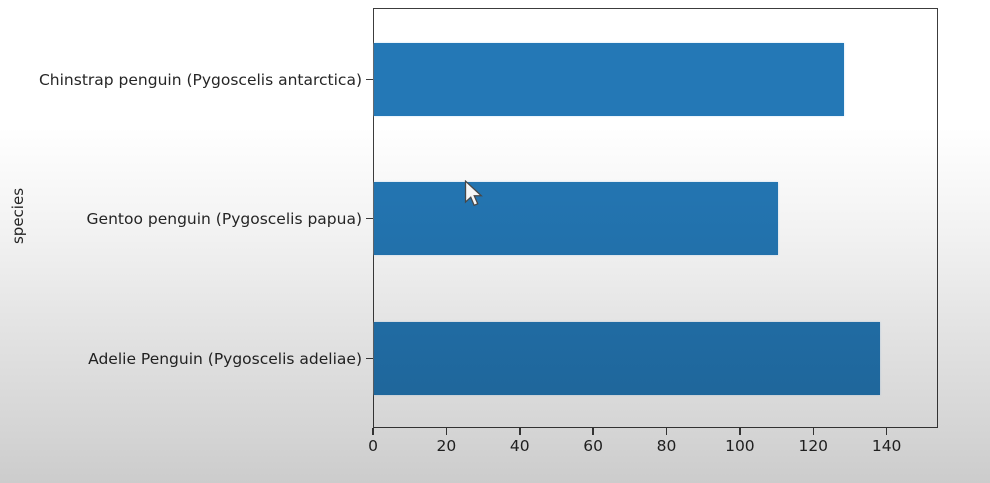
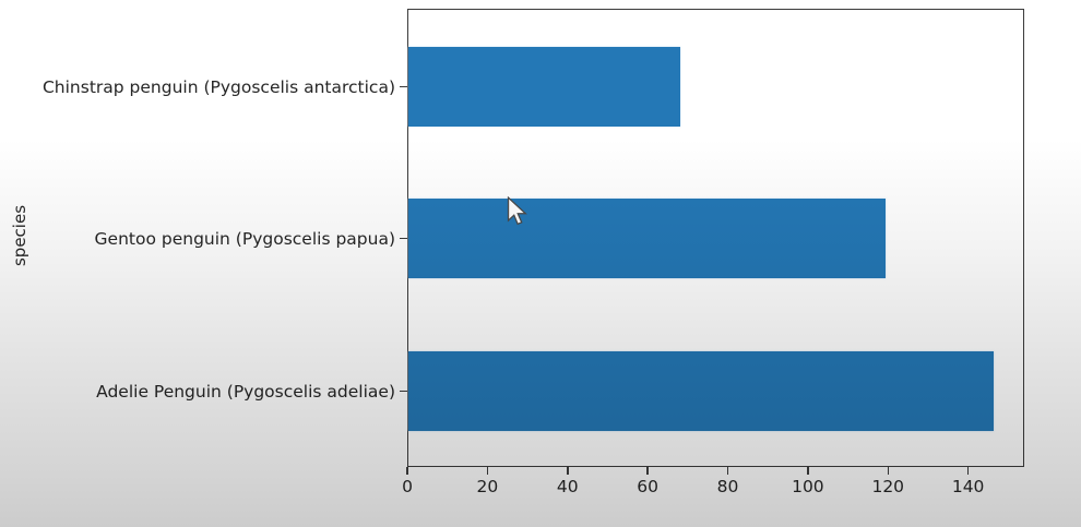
Chinstrap penguin (Pygoscelis antarctica): 128 -> 68
Gentoo penguin (Pygoscelis papua): 110 -> 119
Adelie Penguin (Pygoscelis adeliae): 138 -> 146
